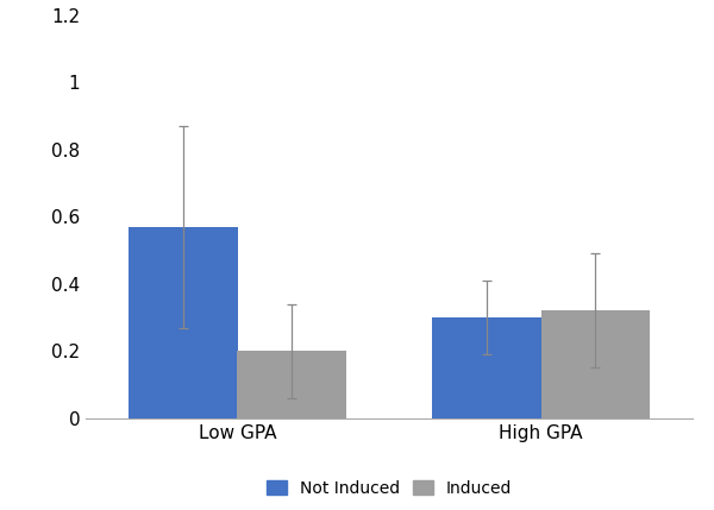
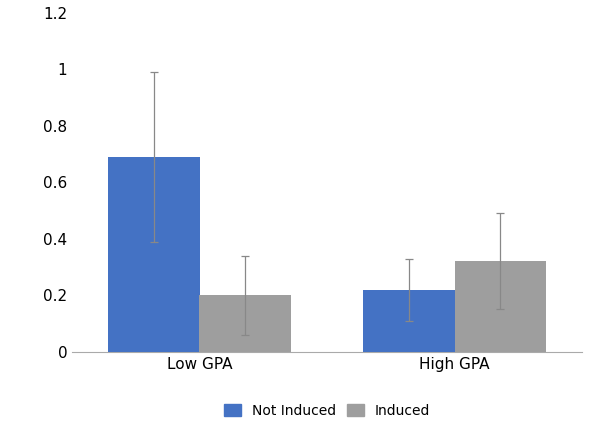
Not Induced/Low GPA: 0.57 -> 0.69
Not Induced/High GPA: 0.30 -> 0.22
